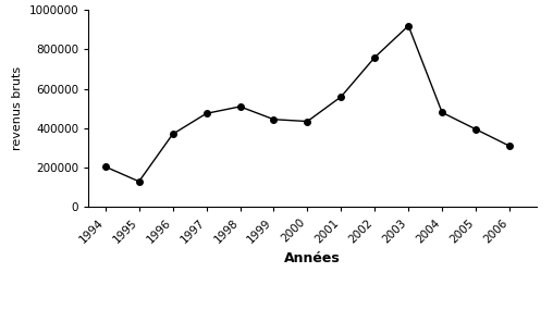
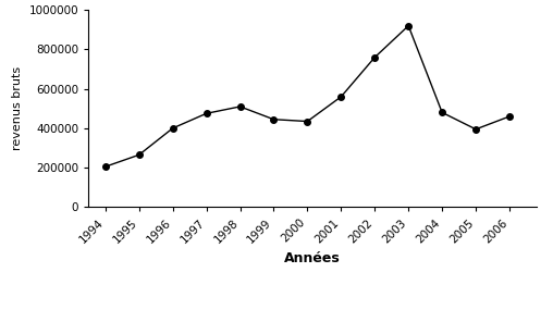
1995: 130000 -> 260000
1996: 370000 -> 400000
2006: 310000 -> 460000
